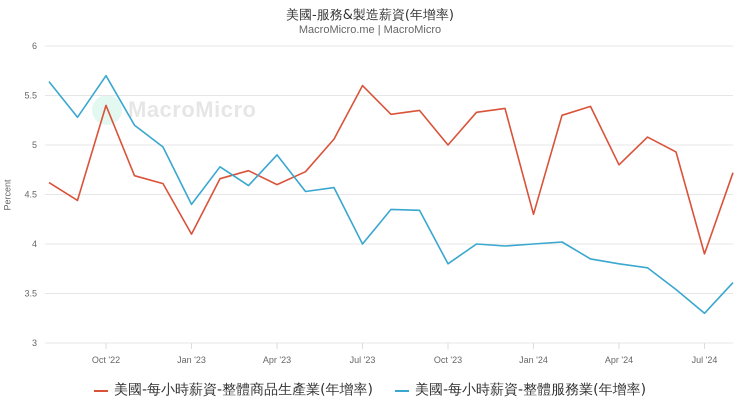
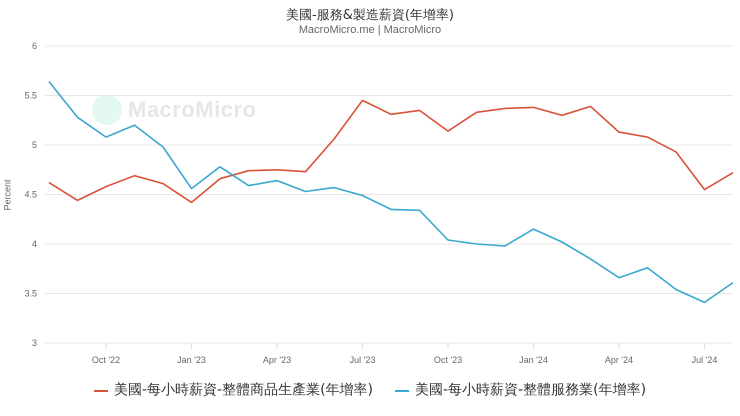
美國-每小時薪資-整體商品生產業(年增率)/Oct '22: 5.4 -> 4.6
美國-每小時薪資-整體服務業(年增率)/Oct '22: 5.7 -> 5.1
美國-每小時薪資-整體商品生產業(年增率)/Jan '23: 4.1 -> 4.4
美國-每小時薪資-整體服務業(年增率)/Jan '23: 4.4 -> 4.6
美國-每小時薪資-整體商品生產業(年增率)/Apr '23: 4.6 -> 4.8
美國-每小時薪資-整體服務業(年增率)/Apr '23: 4.9 -> 4.6
美國-每小時薪資-整體商品生產業(年增率)/Jul '23: 5.6 -> 5.5
美國-每小時薪資-整體服務業(年增率)/Jul '23: 4.0 -> 4.5
美國-每小時薪資-整體商品生產業(年增率)/Oct '23: 5.0 -> 5.1
美國-每小時薪資-整體服務業(年增率)/Oct '23: 3.8 -> 4.0
美國-每小時薪資-整體商品生產業(年增率)/Jan '24: 4.3 -> 5.4
美國-每小時薪資-整體服務業(年增率)/Jan '24: 4.0 -> 4.2
美國-每小時薪資-整體商品生產業(年增率)/Apr '24: 4.8 -> 5.1
美國-每小時薪資-整體服務業(年增率)/Apr '24: 3.8 -> 3.7
美國-每小時薪資-整體商品生產業(年增率)/Jul '24: 3.9 -> 4.5
美國-每小時薪資-整體服務業(年增率)/Jul '24: 3.3 -> 3.4
